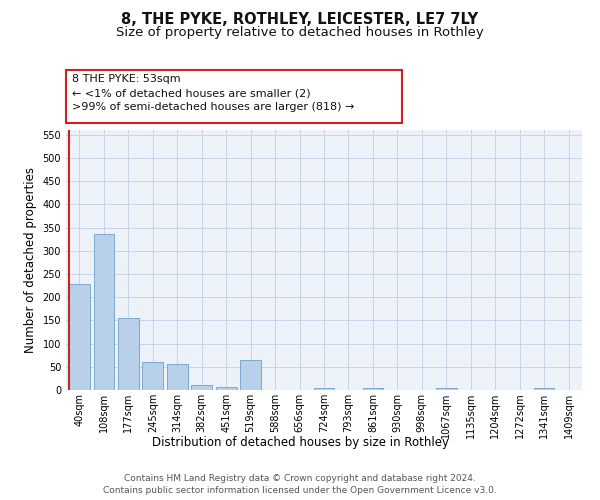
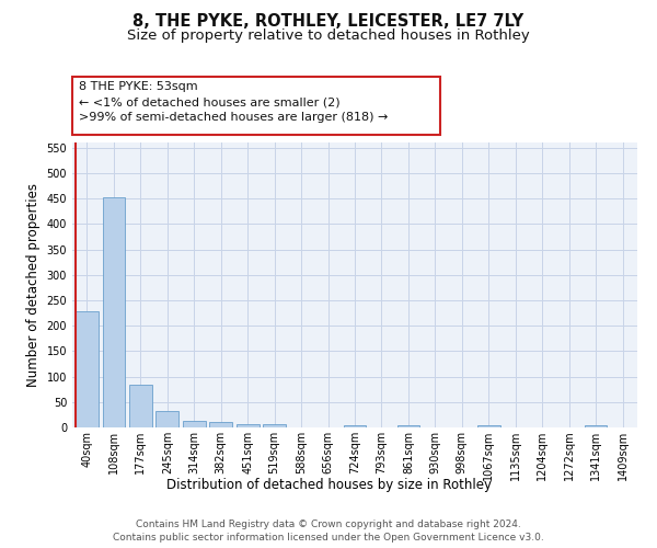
108sqm: 335 -> 453
177sqm: 155 -> 84
245sqm: 60 -> 32
314sqm: 55 -> 13
519sqm: 65 -> 6
